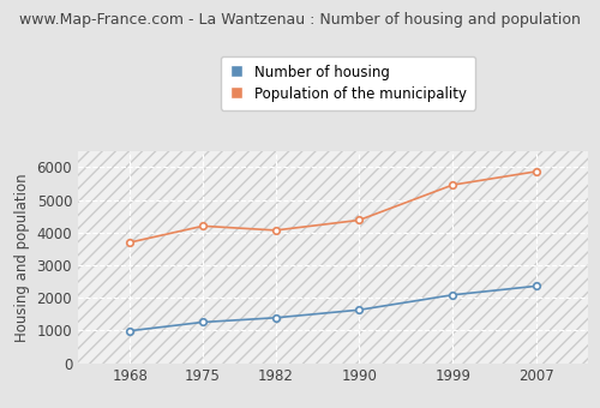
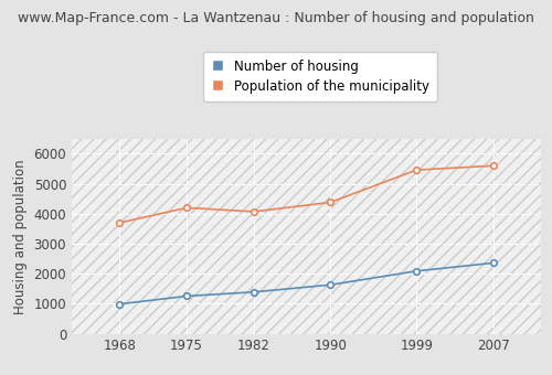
Population of the municipality/2007: 5870 -> 5600
